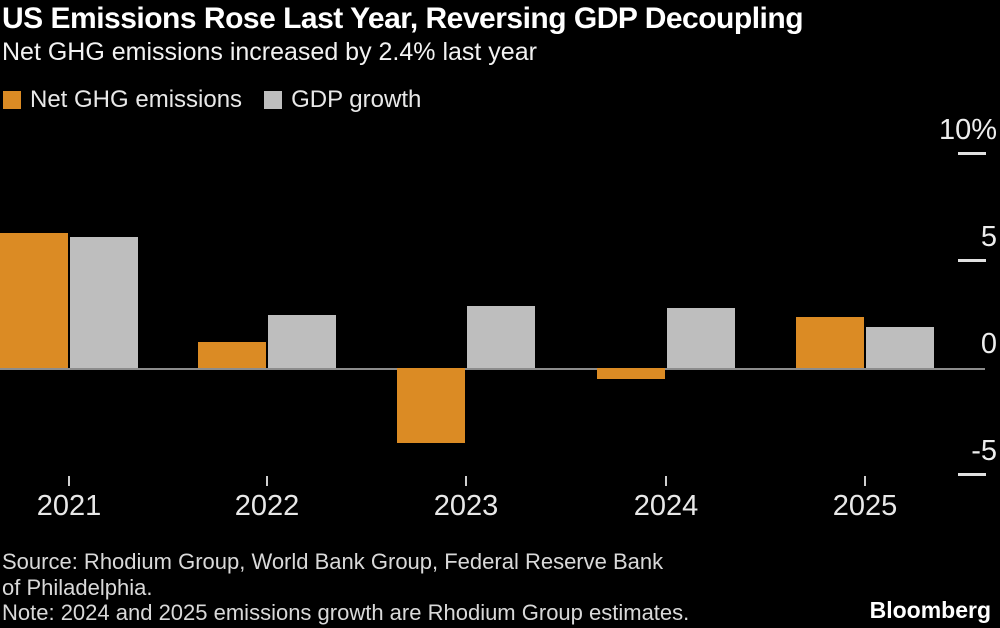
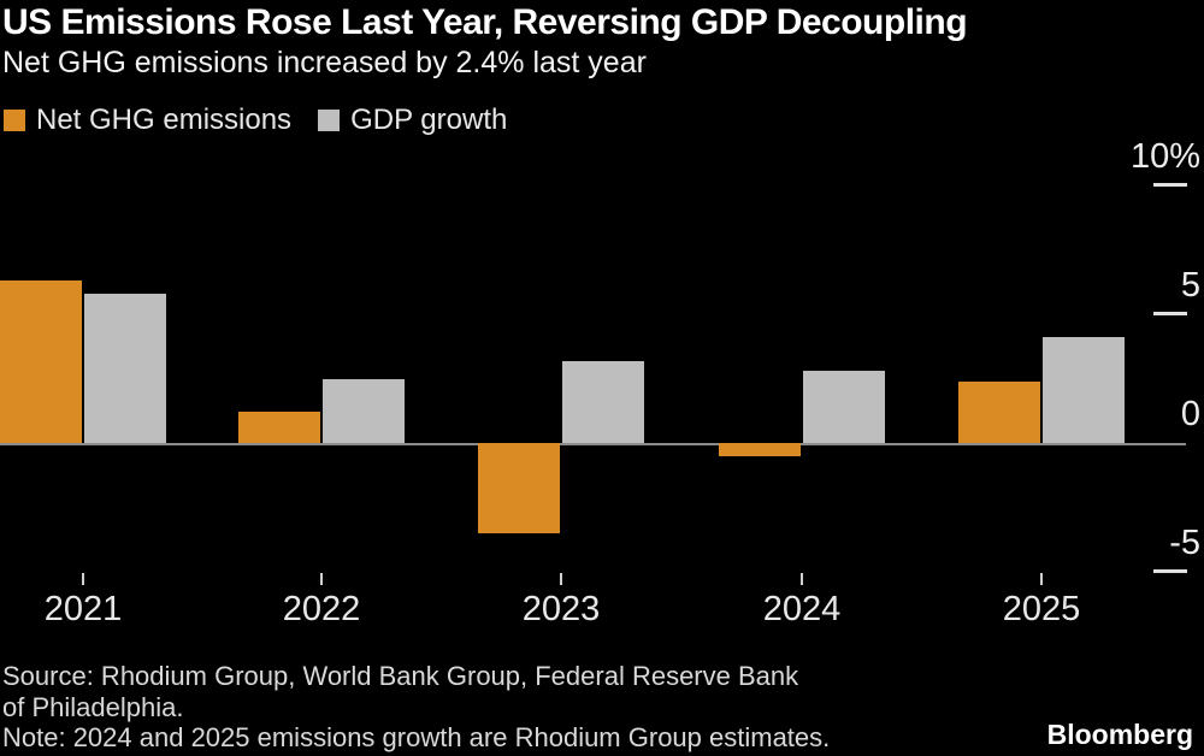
GDP growth/2021: 6.1% -> 5.8%
GDP growth/2023: 2.9% -> 3.2%
GDP growth/2025: 1.9% -> 4.1%
